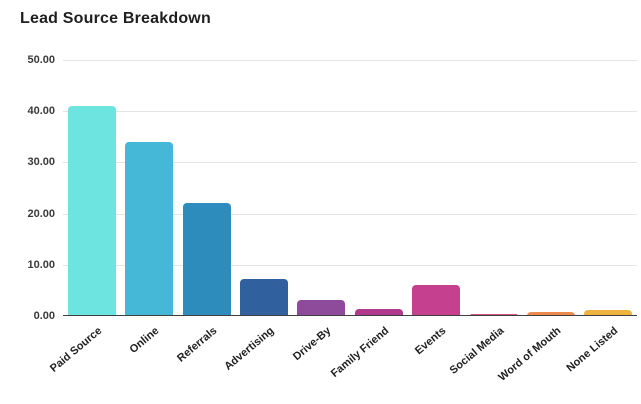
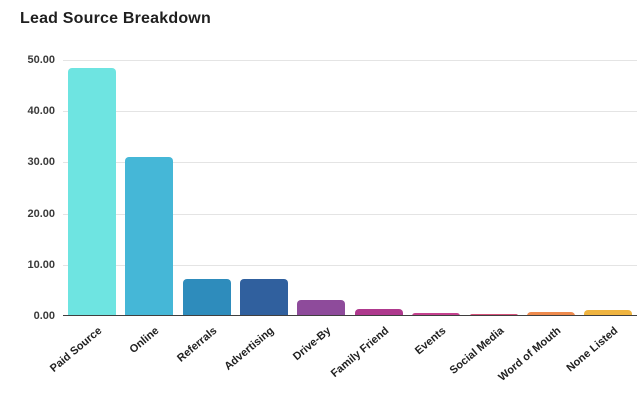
Paid Source: 41 -> 48
Online: 34 -> 31
Referrals: 22 -> 7
Events: 6 -> 1
